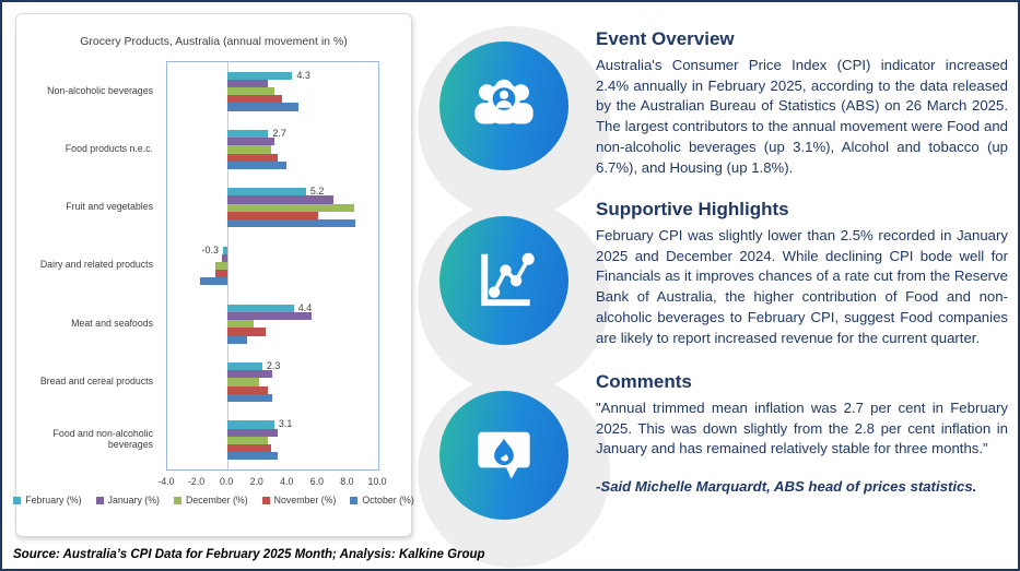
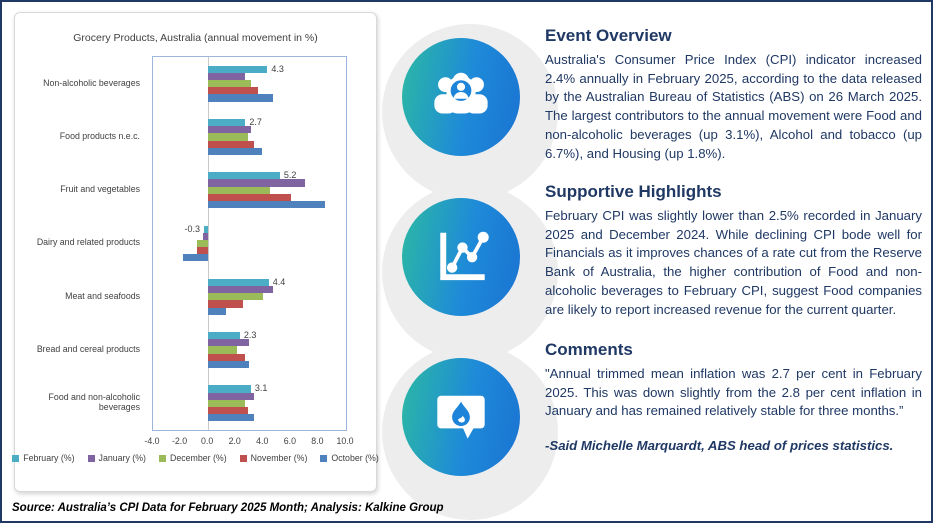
December (%)/Fruit and vegetables: 8.4 -> 4.5
January (%)/Meat and seafoods: 5.6 -> 4.7
December (%)/Meat and seafoods: 1.7 -> 4.0
